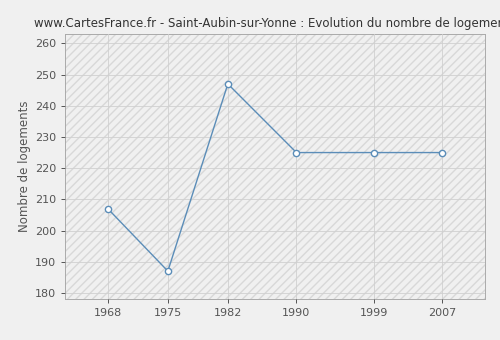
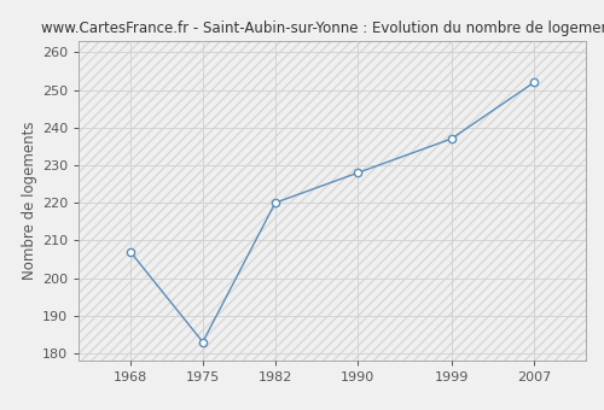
1975: 187 -> 183
1982: 247 -> 220
1990: 225 -> 228
1999: 225 -> 237
2007: 225 -> 252
